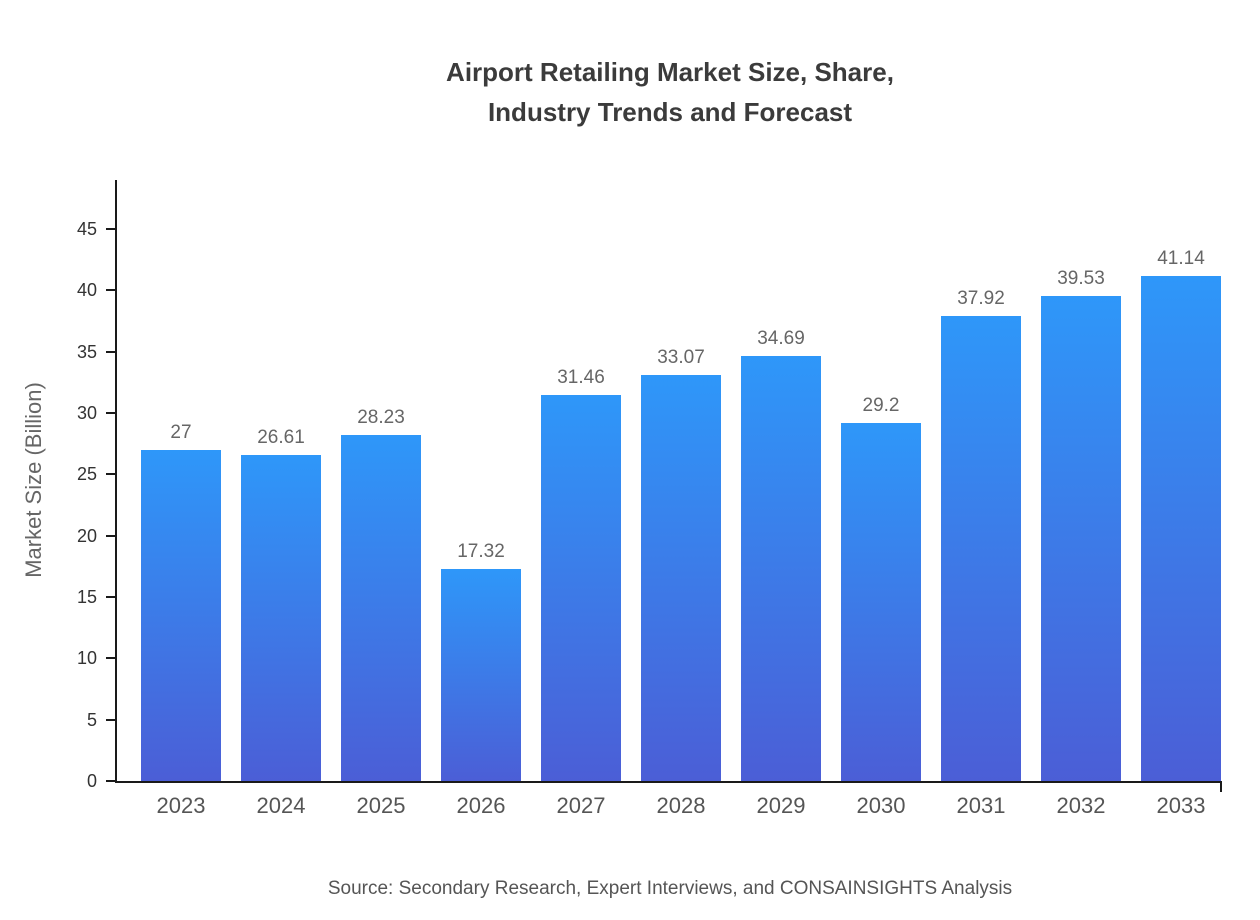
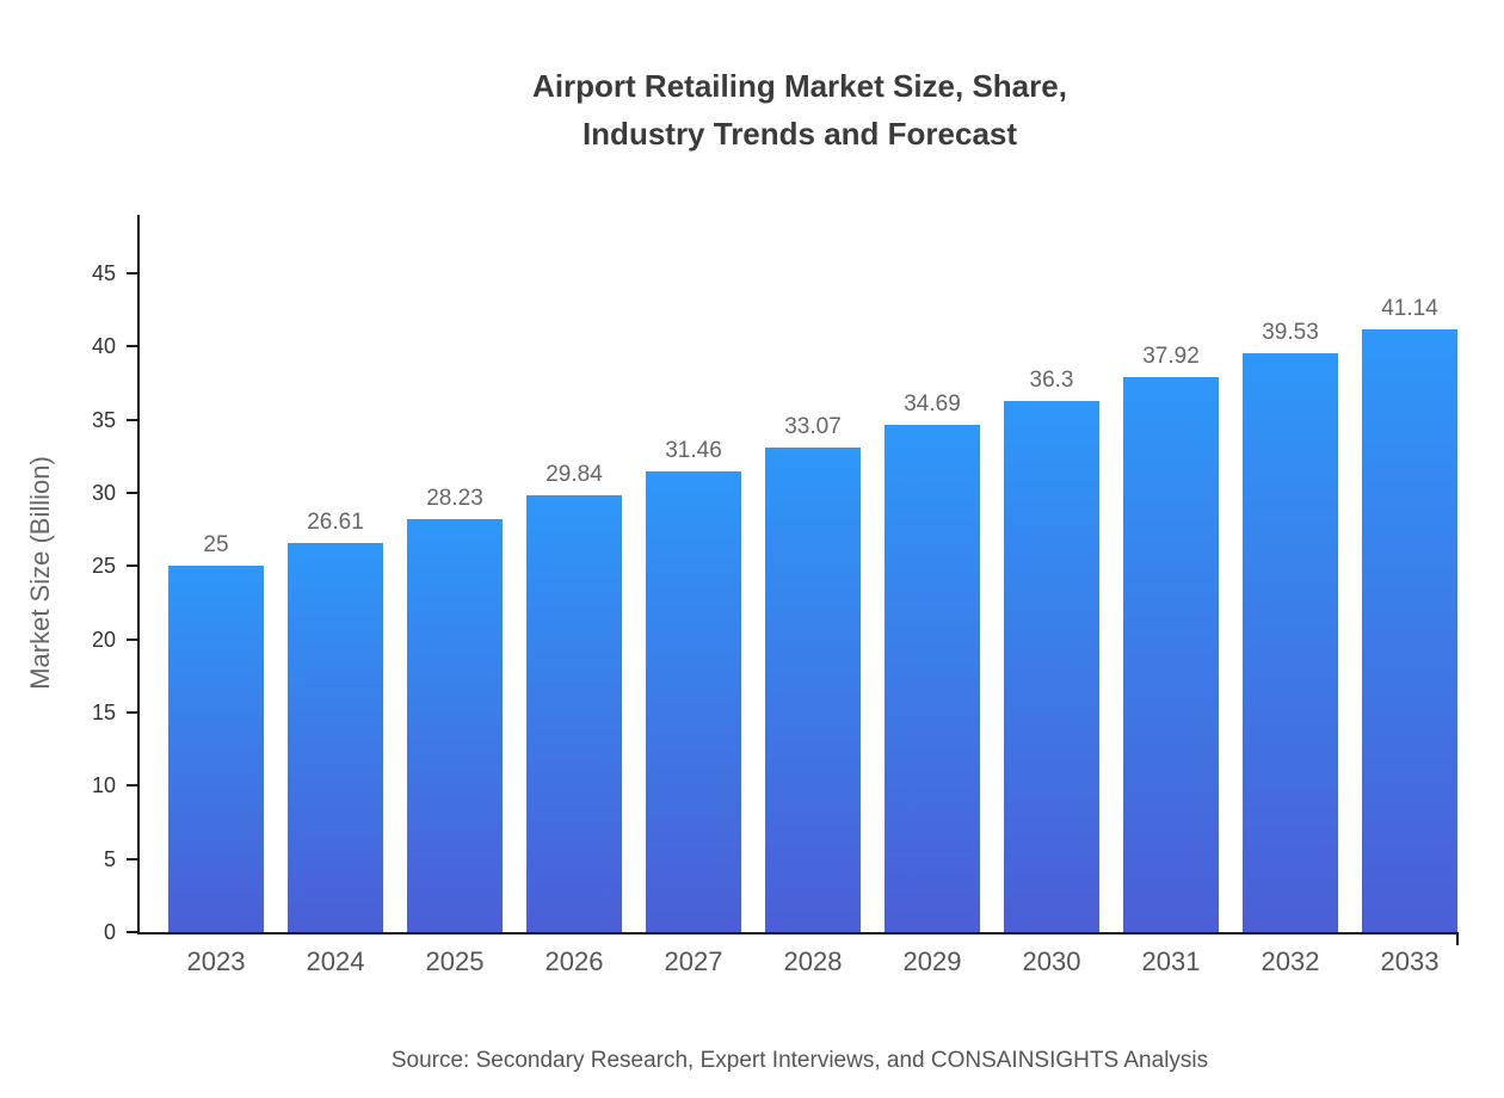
2023: 27 -> 25
2026: 17.32 -> 29.84
2030: 29.2 -> 36.3
